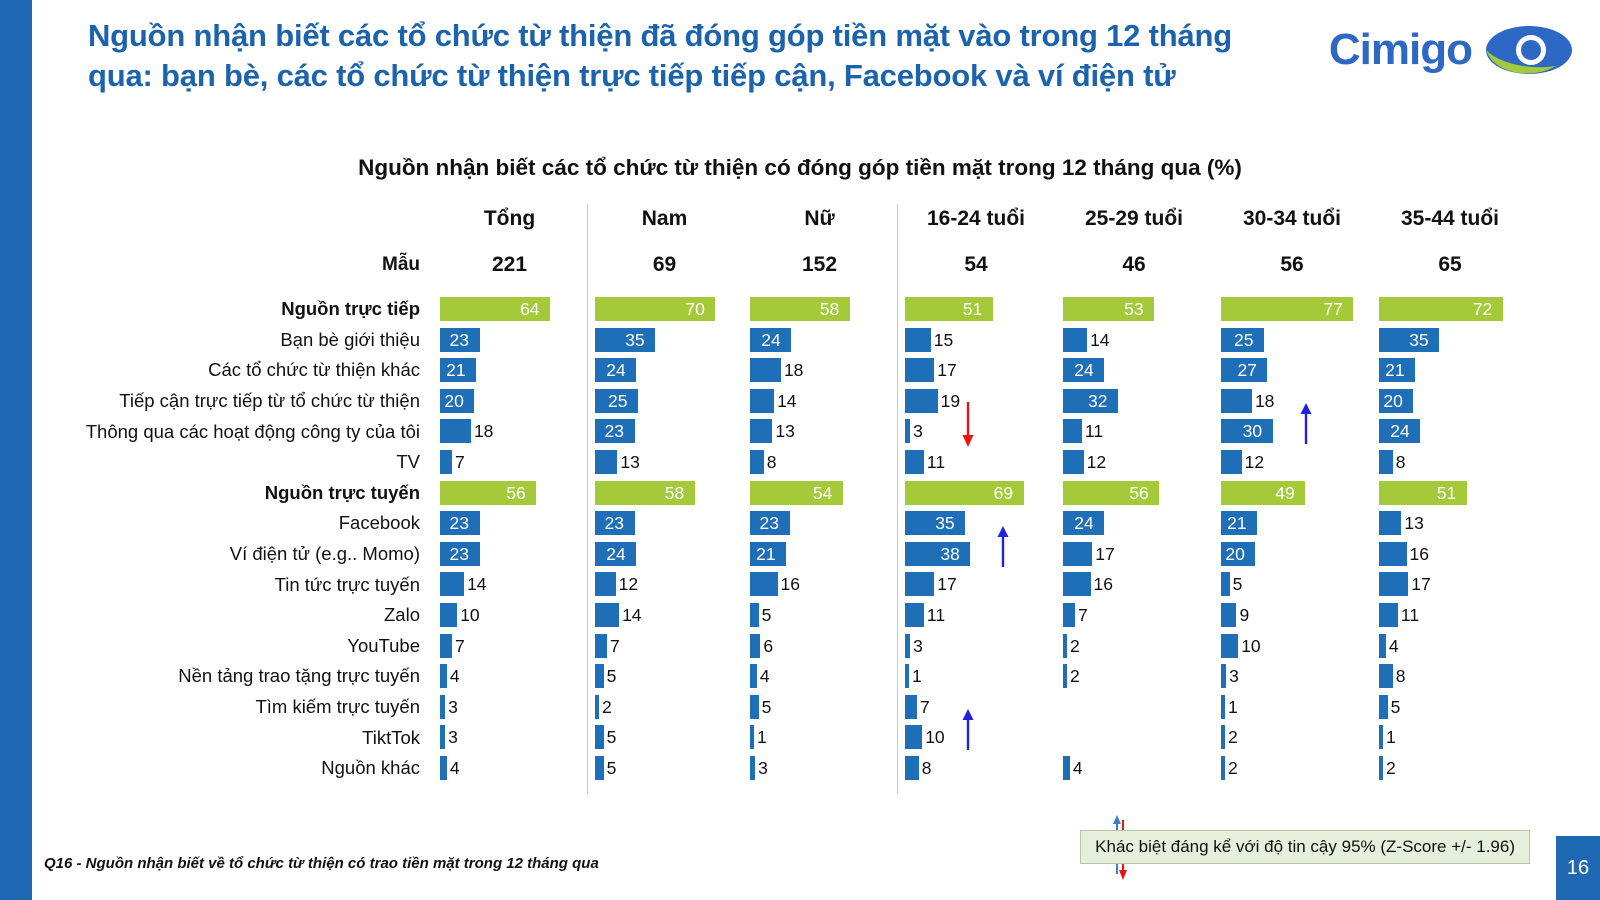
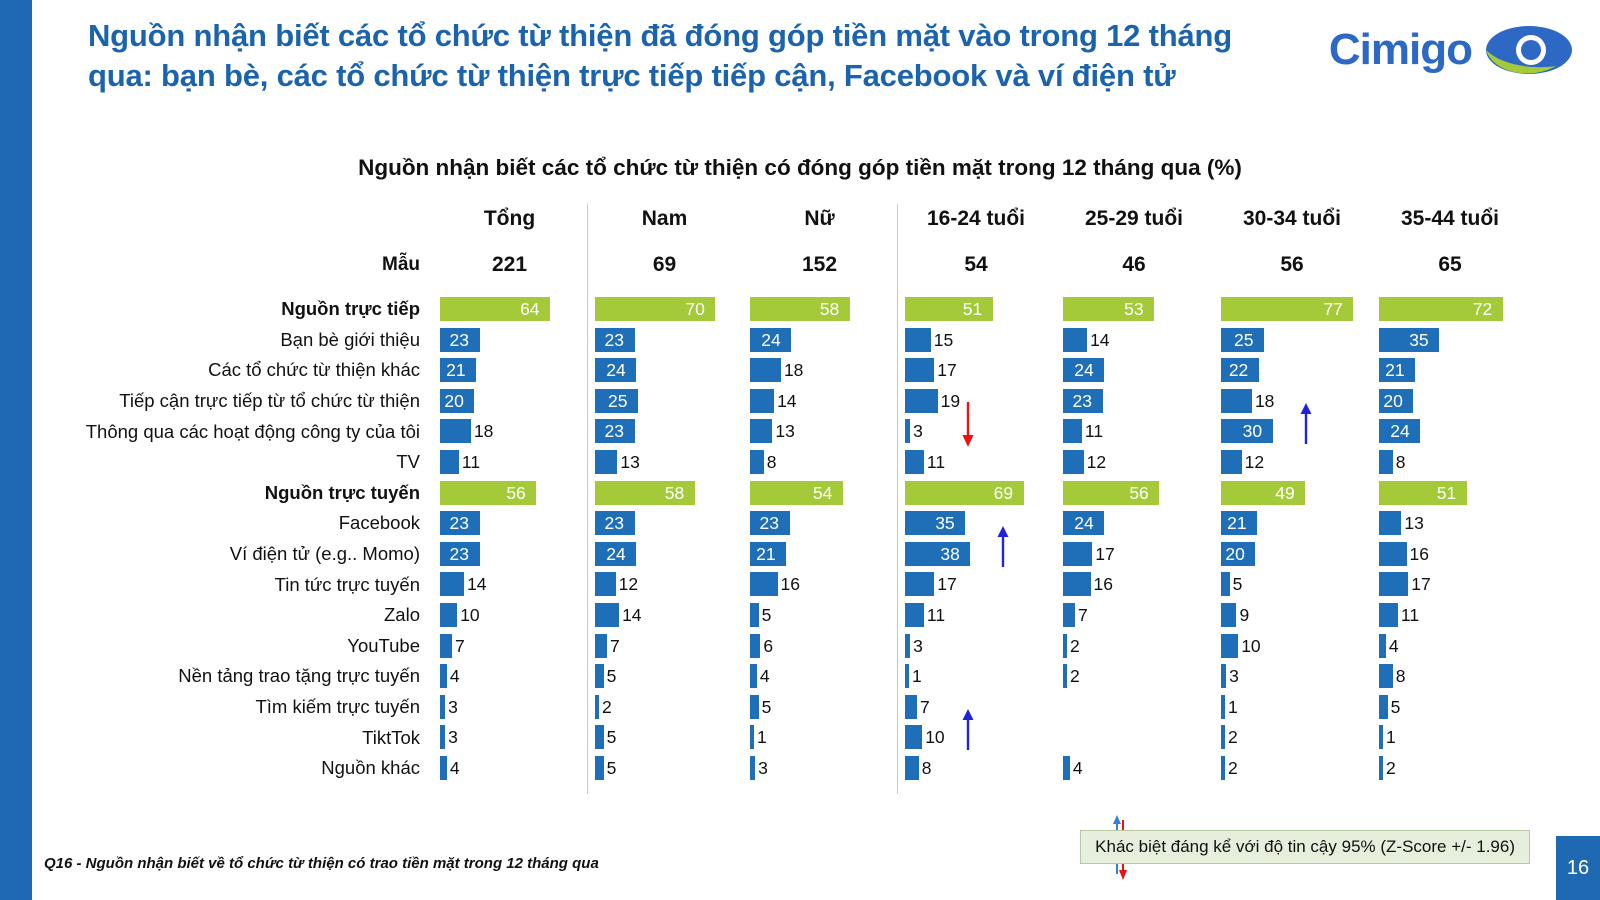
Nam/Bạn bè giới thiệu: 35 -> 23
30-34 tuổi/Các tổ chức từ thiện khác: 27 -> 22
25-29 tuổi/Tiếp cận trực tiếp từ tổ chức từ thiện: 32 -> 23
Tổng/TV: 7 -> 11
